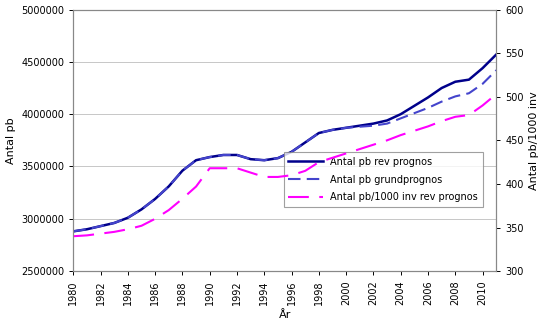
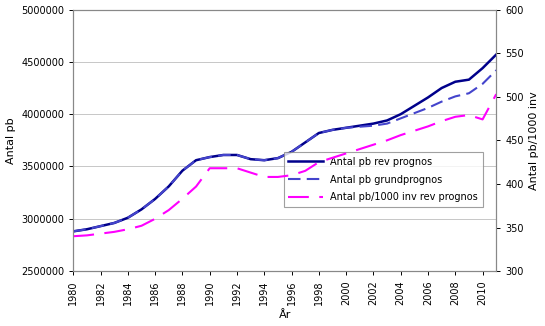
Antal pb/1000 inv rev prognos/2010: 490 -> 474
